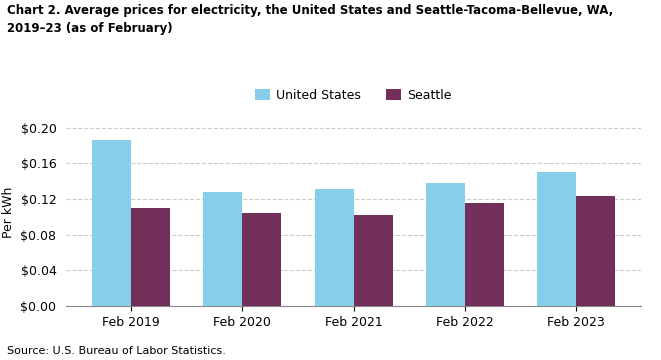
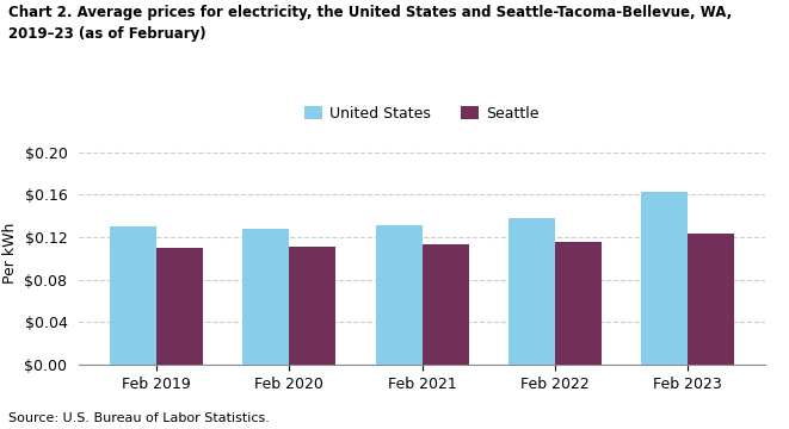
United States/Feb 2019: $0.186 -> $0.130
Seattle/Feb 2020: $0.104 -> $0.111
Seattle/Feb 2021: $0.102 -> $0.113
United States/Feb 2023: $0.150 -> $0.163
